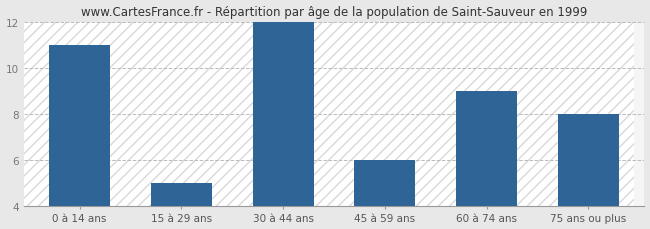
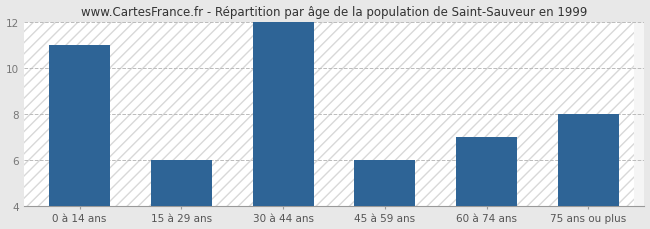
15 à 29 ans: 5 -> 6
60 à 74 ans: 9 -> 7
